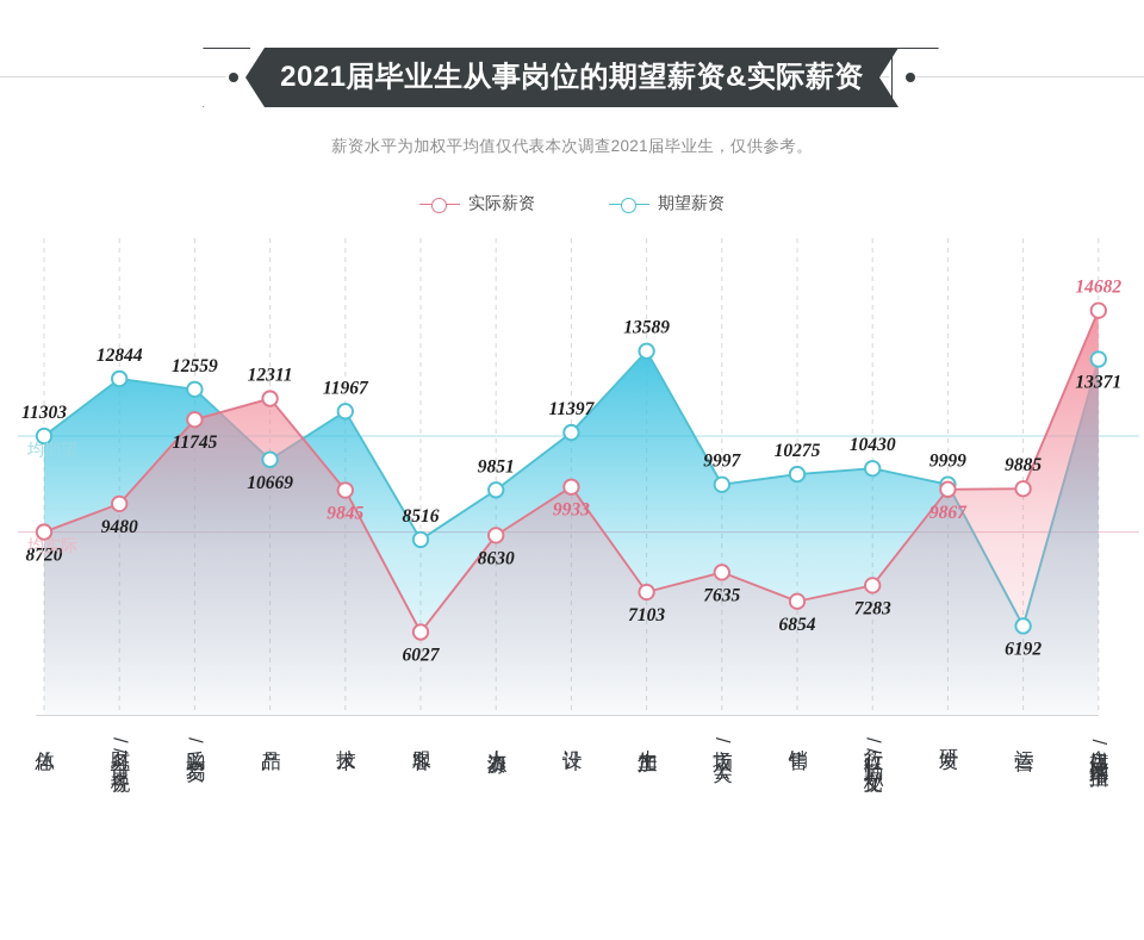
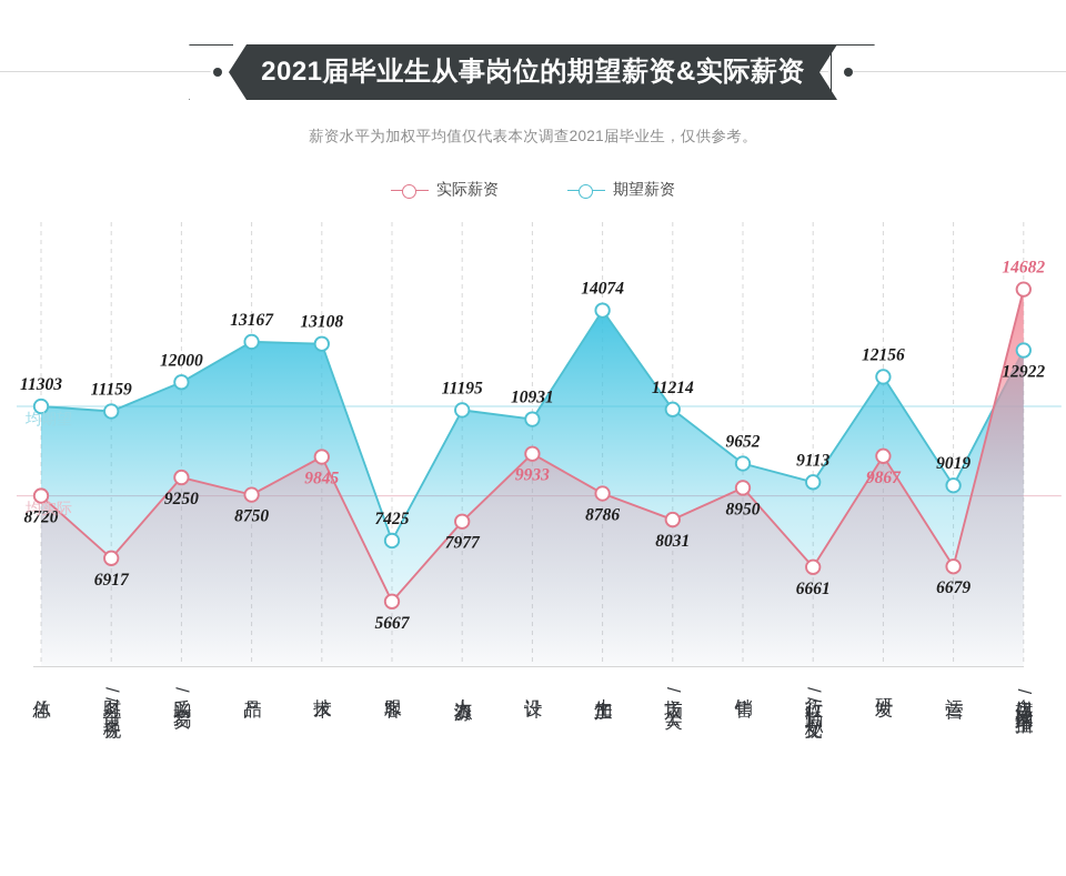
期望薪资/财务/审计/税务: 12844 -> 11159
实际薪资/财务/审计/税务: 9480 -> 6917
期望薪资/采购/贸易: 12559 -> 12000
实际薪资/采购/贸易: 11745 -> 9250
期望薪资/产品: 10669 -> 13167
实际薪资/产品: 12311 -> 8750
期望薪资/技术: 11967 -> 13108
期望薪资/客服: 8516 -> 7425
实际薪资/客服: 6027 -> 5667
期望薪资/人力资源: 9851 -> 11195
实际薪资/人力资源: 8630 -> 7977
期望薪资/设计: 11397 -> 10931
期望薪资/生产加工: 13589 -> 14074
实际薪资/生产加工: 7103 -> 8786
期望薪资/市场/公关: 9997 -> 11214
实际薪资/市场/公关: 7635 -> 8031
期望薪资/销售: 10275 -> 9652
实际薪资/销售: 6854 -> 8950
期望薪资/行政/后勤/文秘: 10430 -> 9113
实际薪资/行政/后勤/文秘: 7283 -> 6661
期望薪资/研发: 9999 -> 12156
期望薪资/运营: 6192 -> 9019
实际薪资/运营: 9885 -> 6679
期望薪资/自媒体/网络主播: 13371 -> 12922
